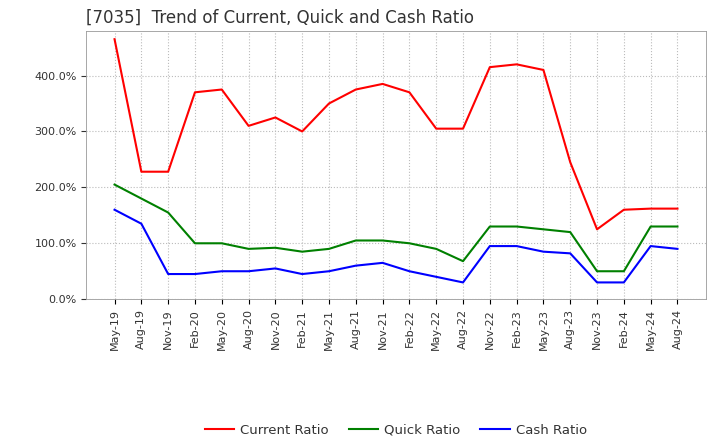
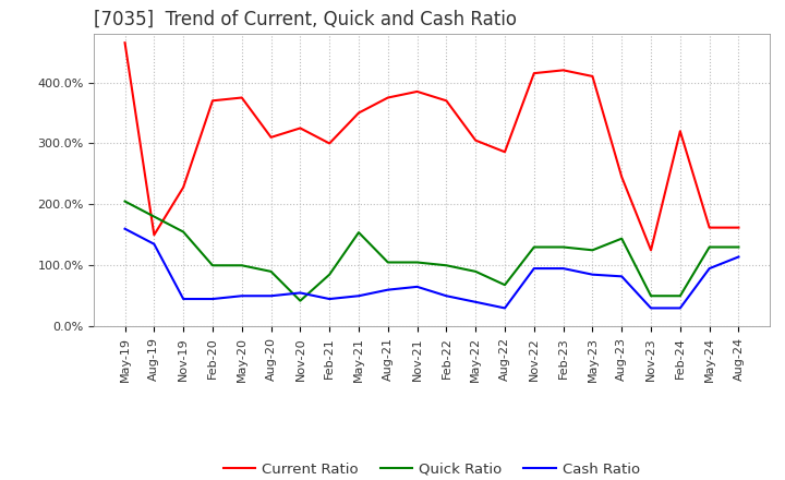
Current Ratio/Aug-19: 228% -> 150%
Quick Ratio/Nov-20: 92% -> 42%
Quick Ratio/May-21: 90% -> 154%
Current Ratio/Aug-22: 305% -> 286%
Quick Ratio/Aug-23: 120% -> 144%
Current Ratio/Feb-24: 160% -> 320%
Cash Ratio/Aug-24: 90% -> 114%
